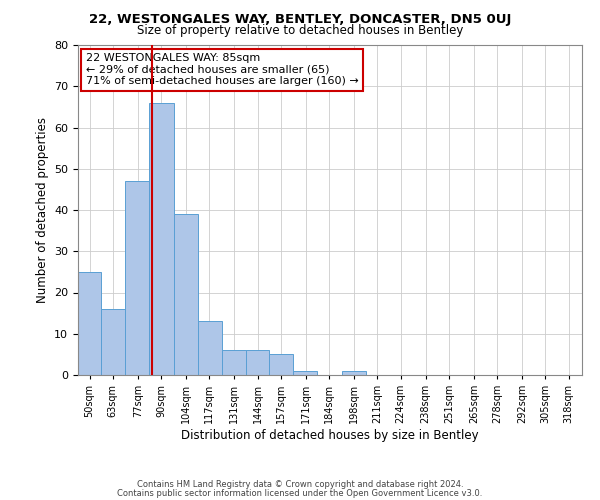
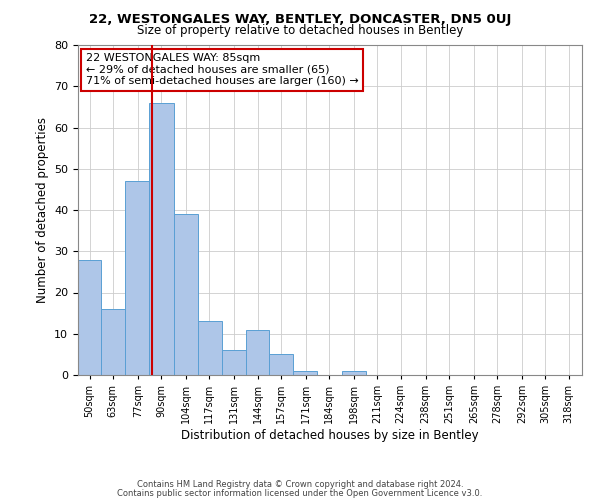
50sqm: 25 -> 28
144sqm: 6 -> 11
